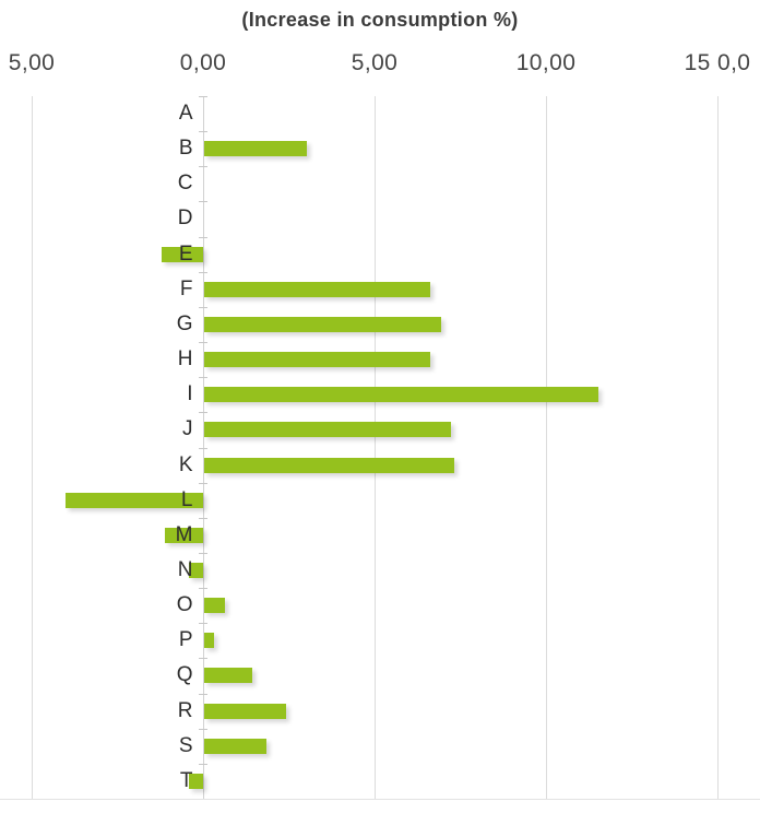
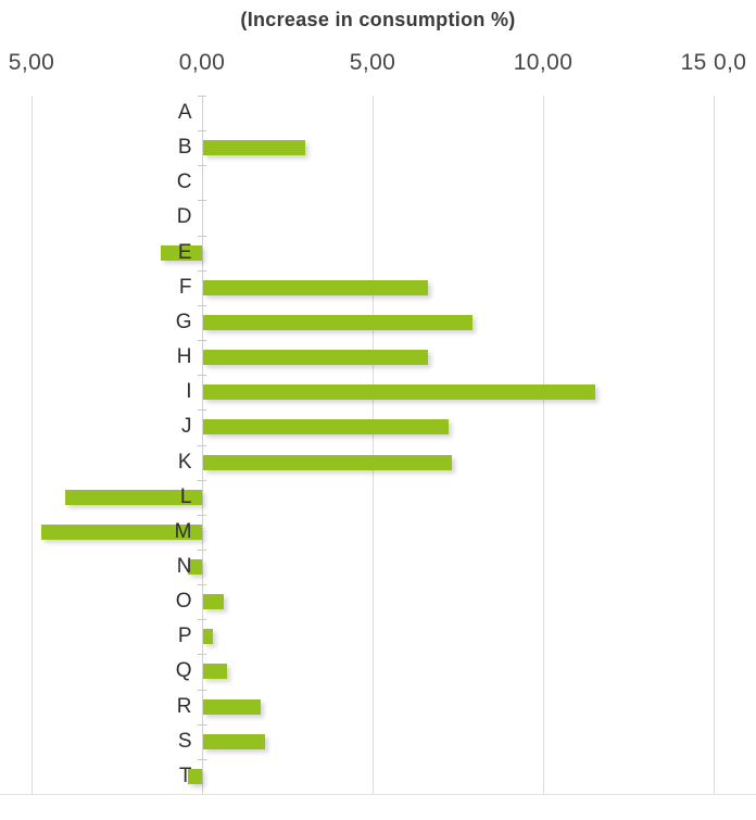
G: 6,9 -> 7,9
M: -1,1 -> -4,7
Q: 1,4 -> 0,7
R: 2,4 -> 1,7
